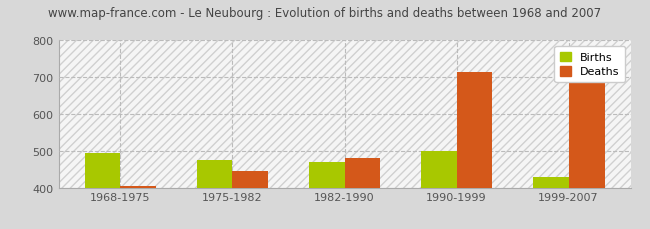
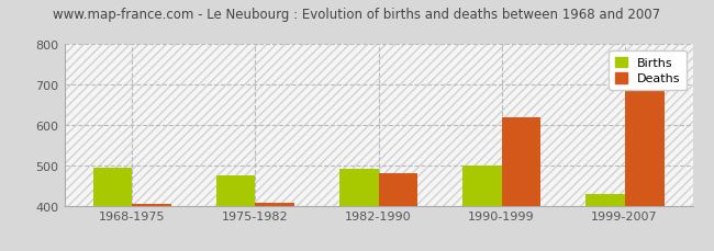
Deaths/1975-1982: 445 -> 408
Births/1982-1990: 470 -> 490
Deaths/1990-1999: 715 -> 620
